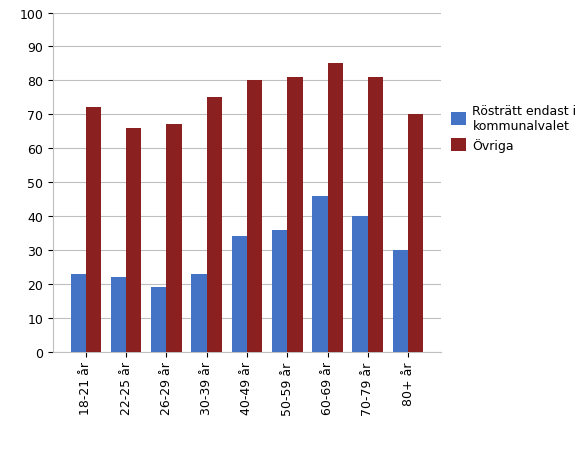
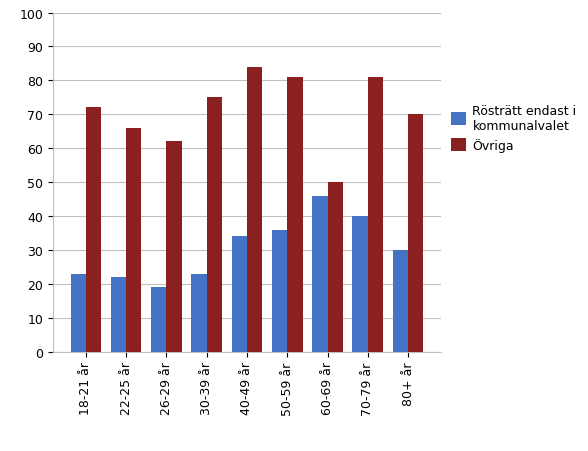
Övriga/26-29 år: 67 -> 62
Övriga/40-49 år: 80 -> 84
Övriga/60-69 år: 85 -> 50
